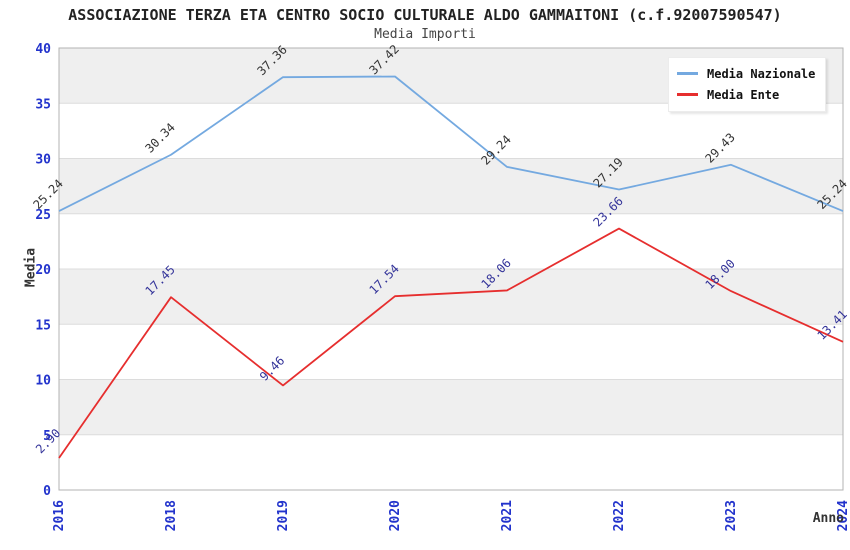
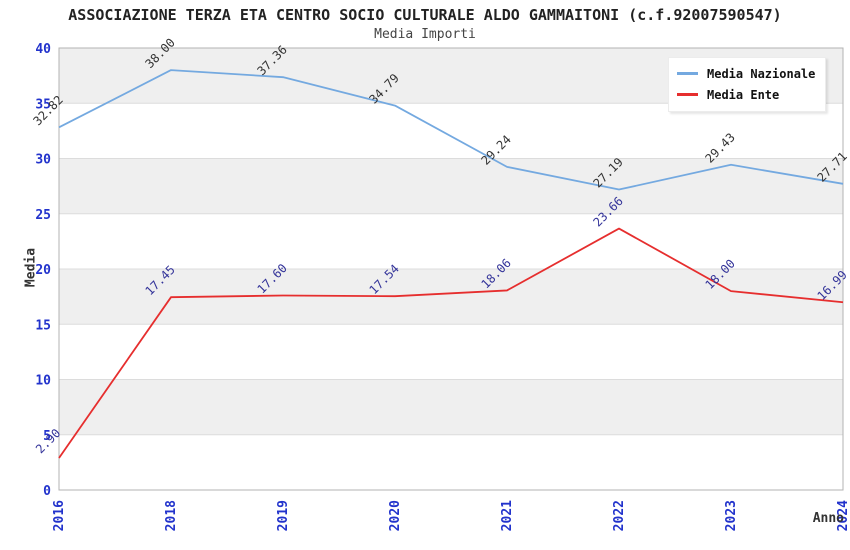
Media Nazionale/2016: 25.24 -> 32.82
Media Nazionale/2018: 30.34 -> 38.00
Media Ente/2019: 9.46 -> 17.60
Media Nazionale/2020: 37.42 -> 34.79
Media Nazionale/2024: 25.24 -> 27.71
Media Ente/2024: 13.41 -> 16.99
